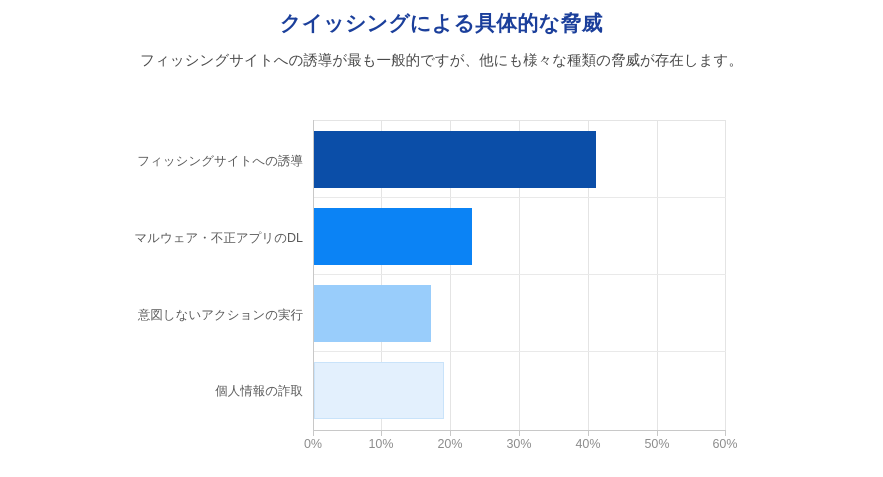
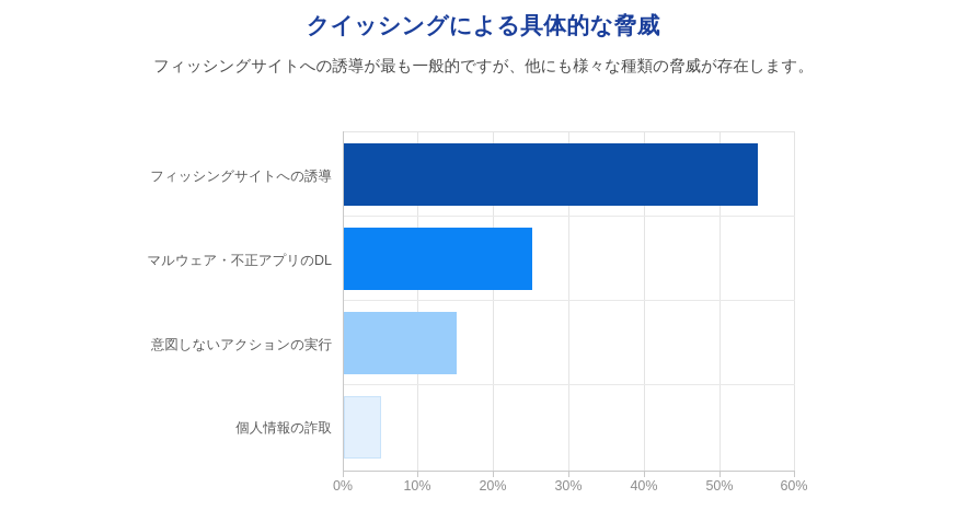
フィッシングサイトへの誘導: 41% -> 55%
マルウェア・不正アプリのDL: 23% -> 25%
意図しないアクションの実行: 17% -> 15%
個人情報の詐取: 19% -> 5%
